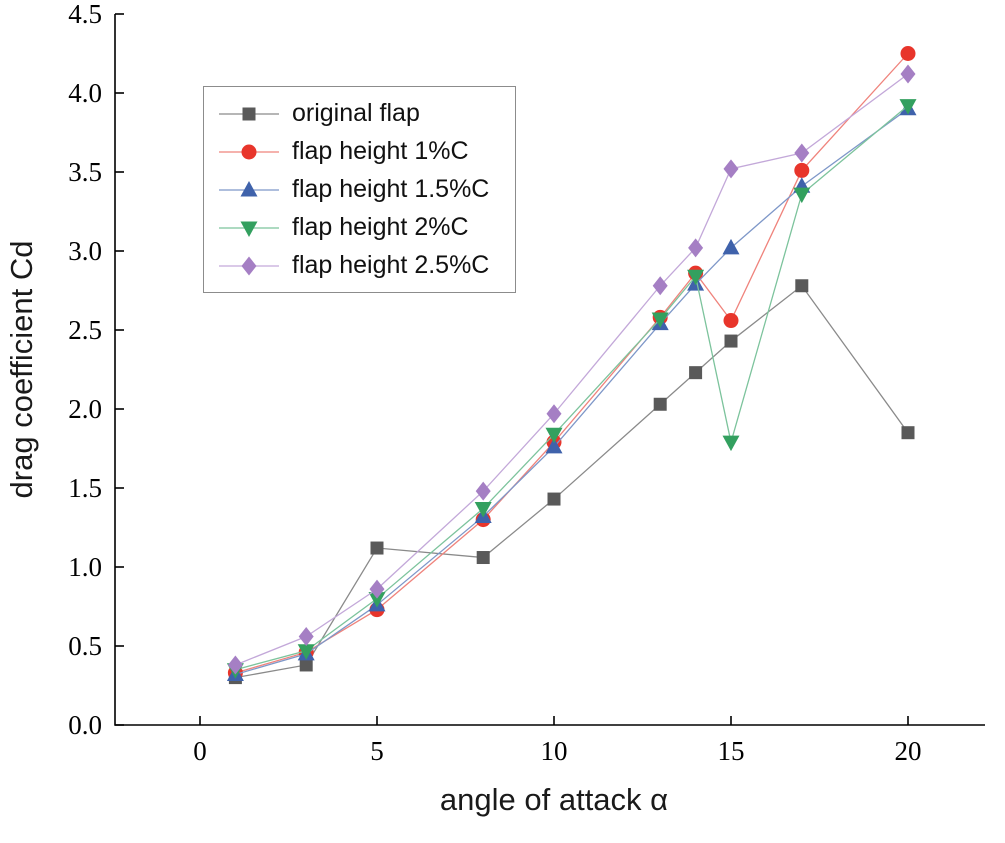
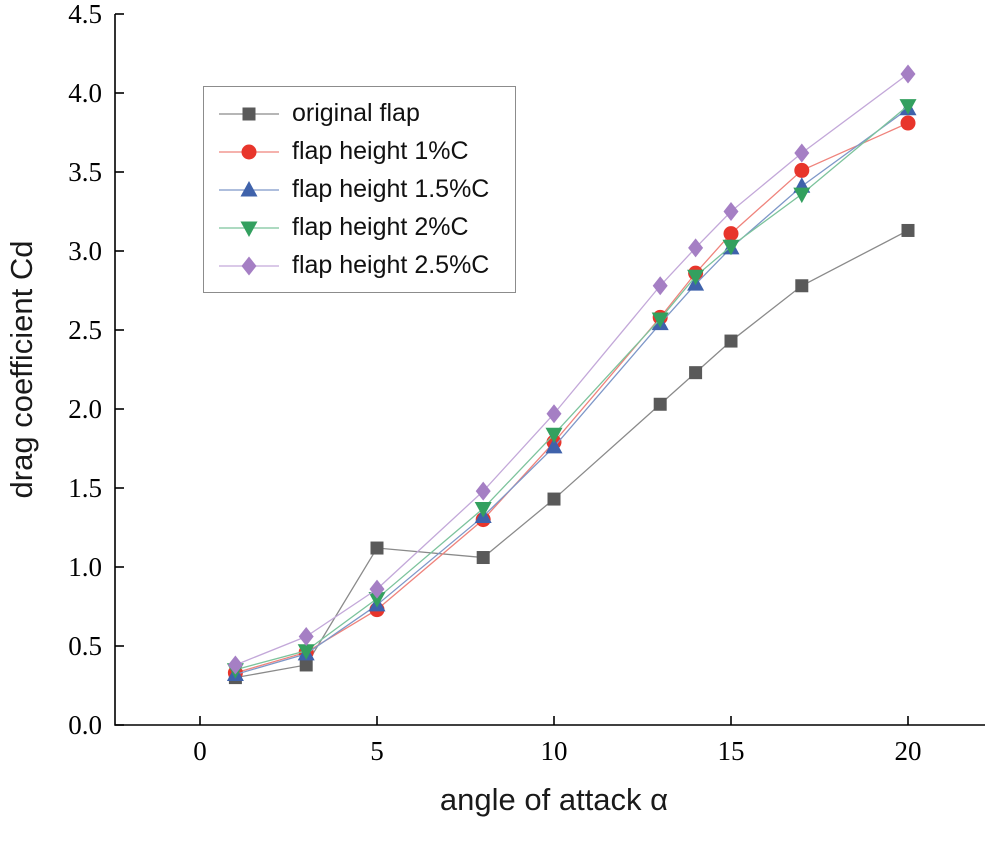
flap height 1%C/15: 2.56 -> 3.11
flap height 2%C/15: 1.79 -> 3.03
flap height 2.5%C/15: 3.52 -> 3.25
original flap/20: 1.85 -> 3.13
flap height 1%C/20: 4.25 -> 3.81
